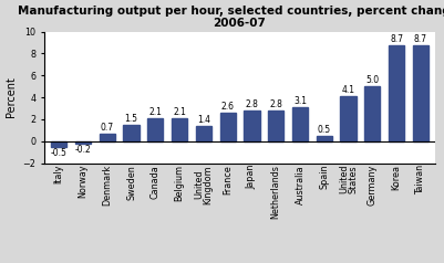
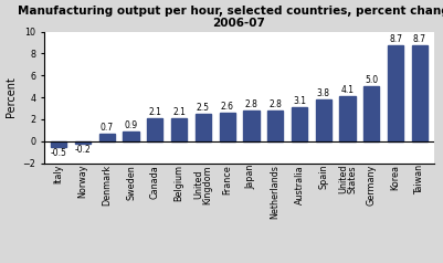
Sweden: 1.5 -> 0.9
United Kingdom: 1.4 -> 2.5
Spain: 0.5 -> 3.8
